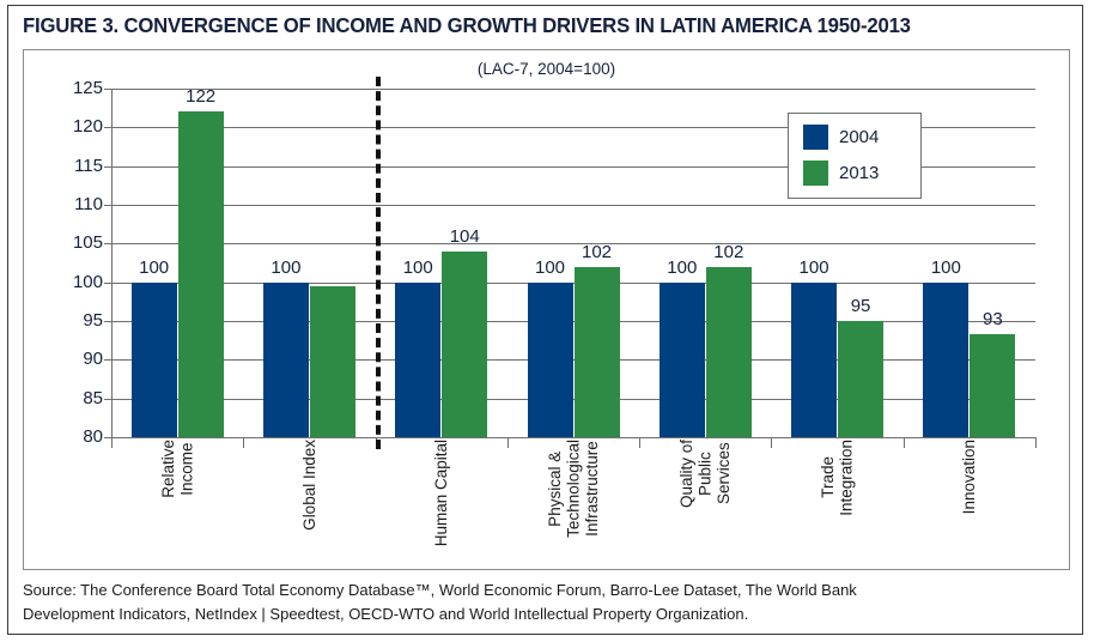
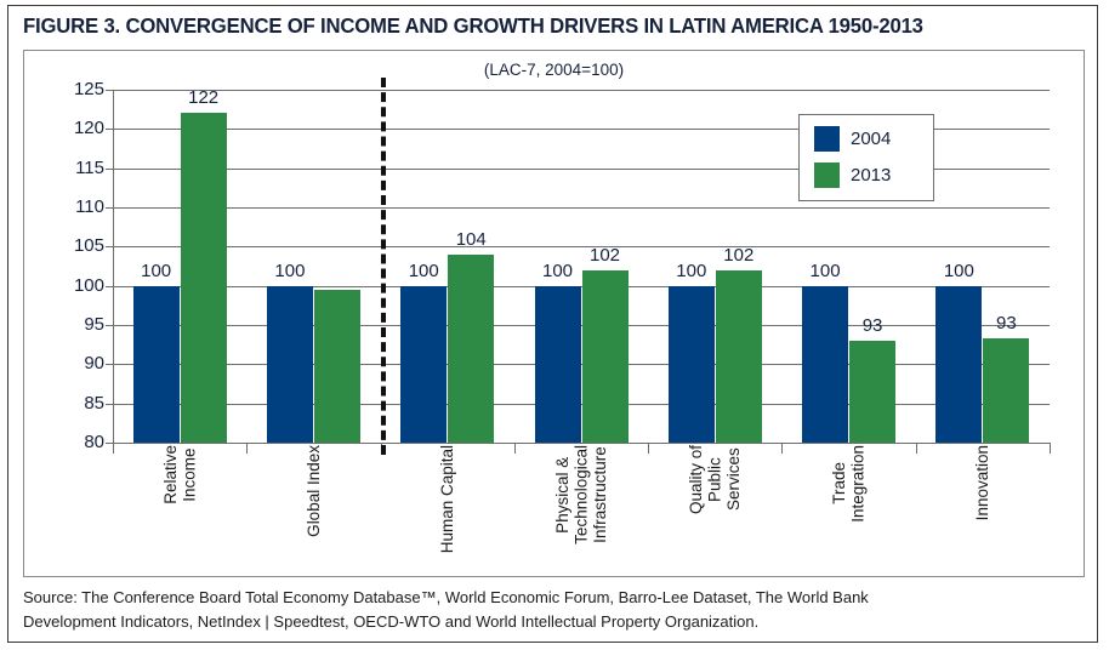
2013/Trade Integration: 95 -> 93
